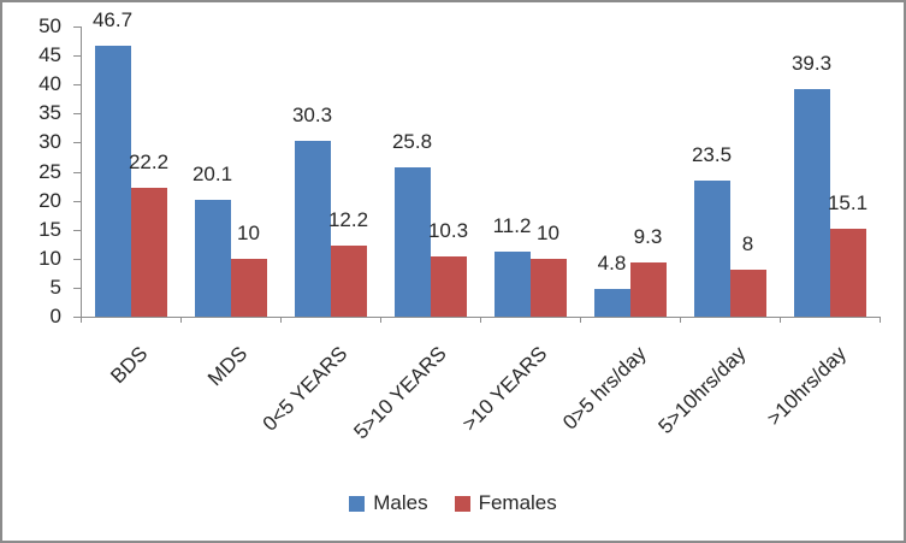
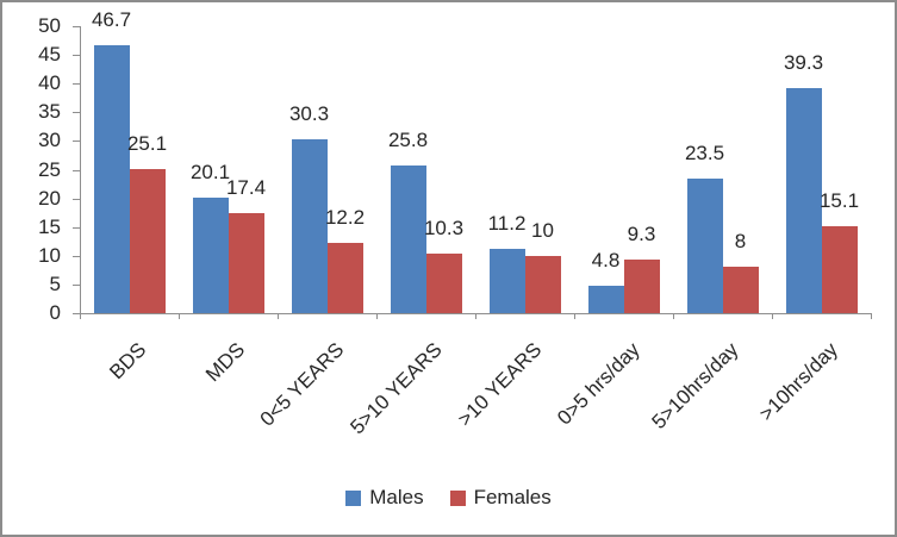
Females/BDS: 22.2 -> 25.1
Females/MDS: 10 -> 17.4
